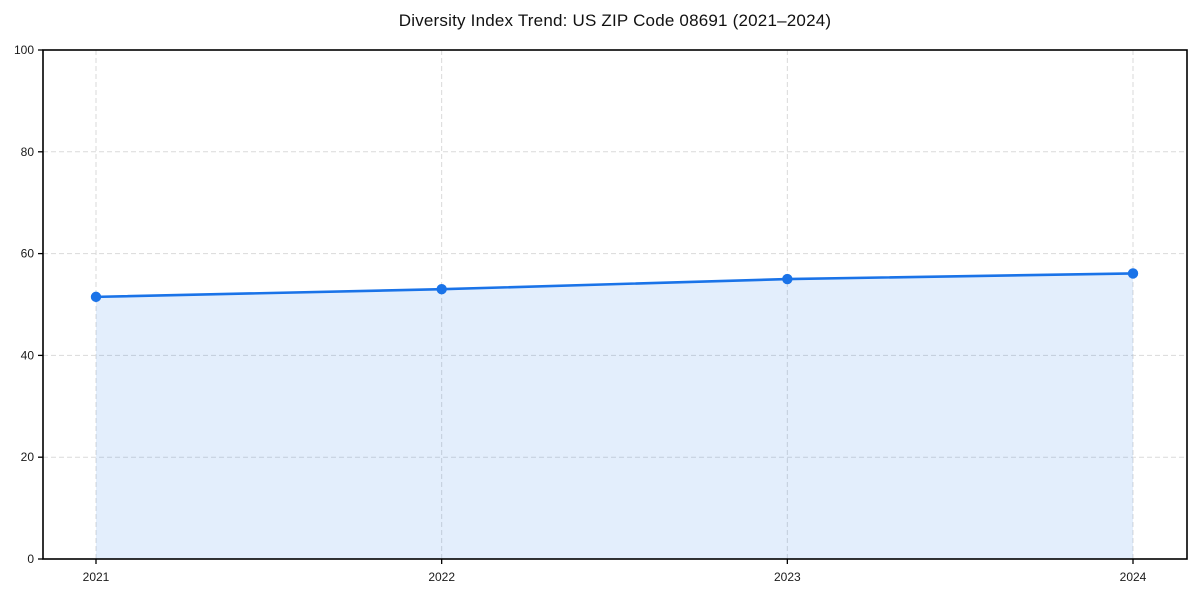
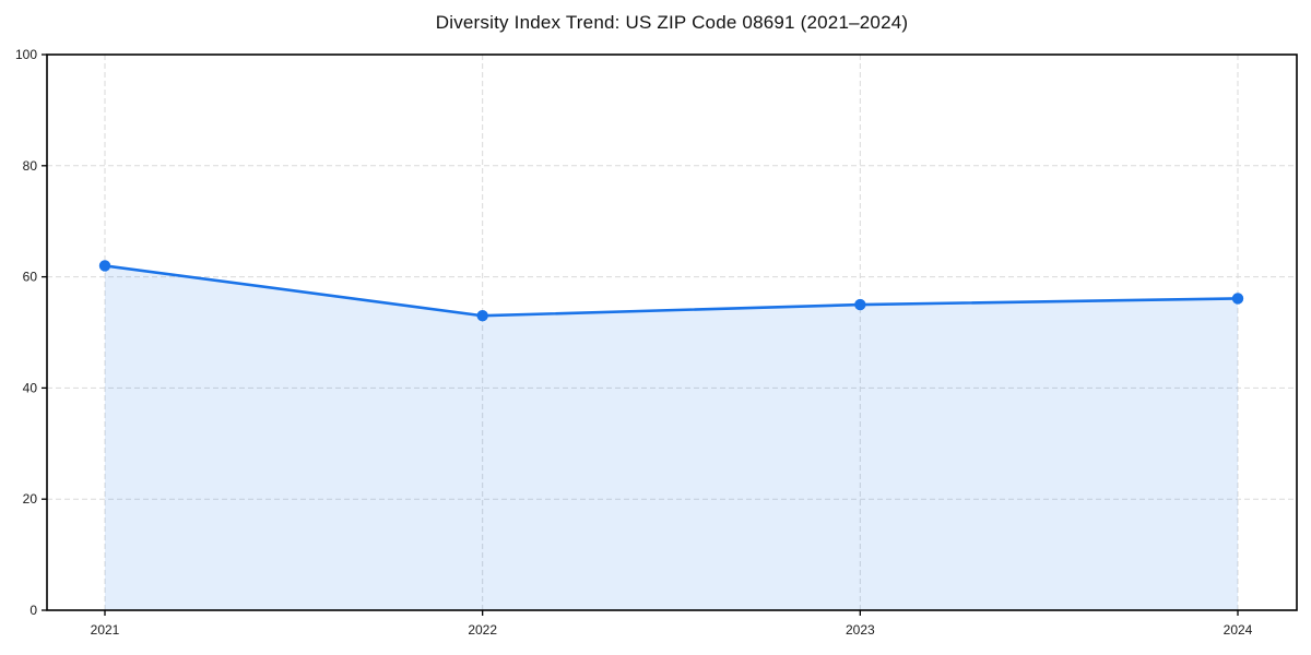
2021: 52 -> 62
